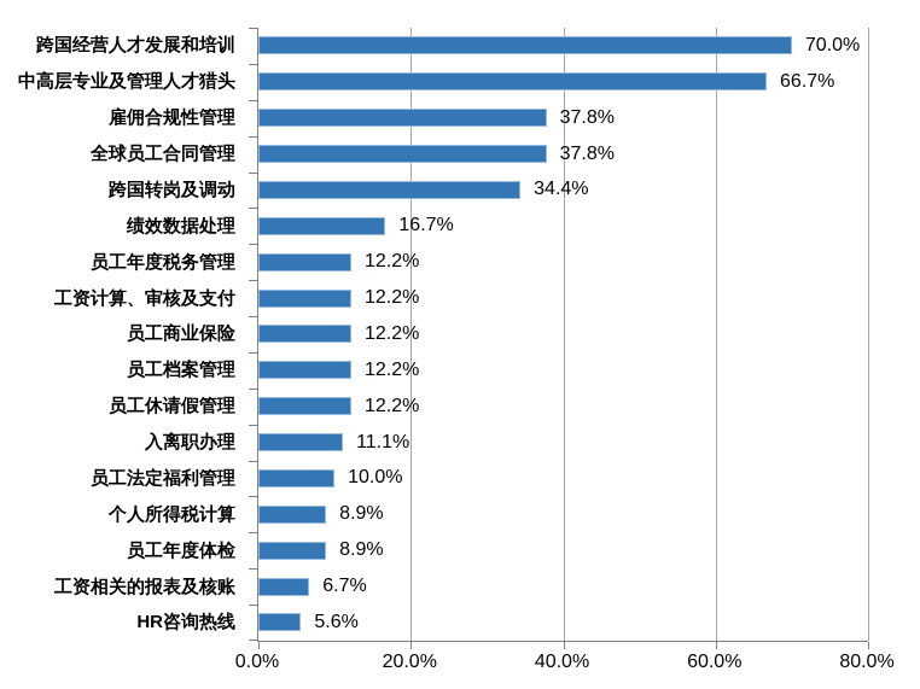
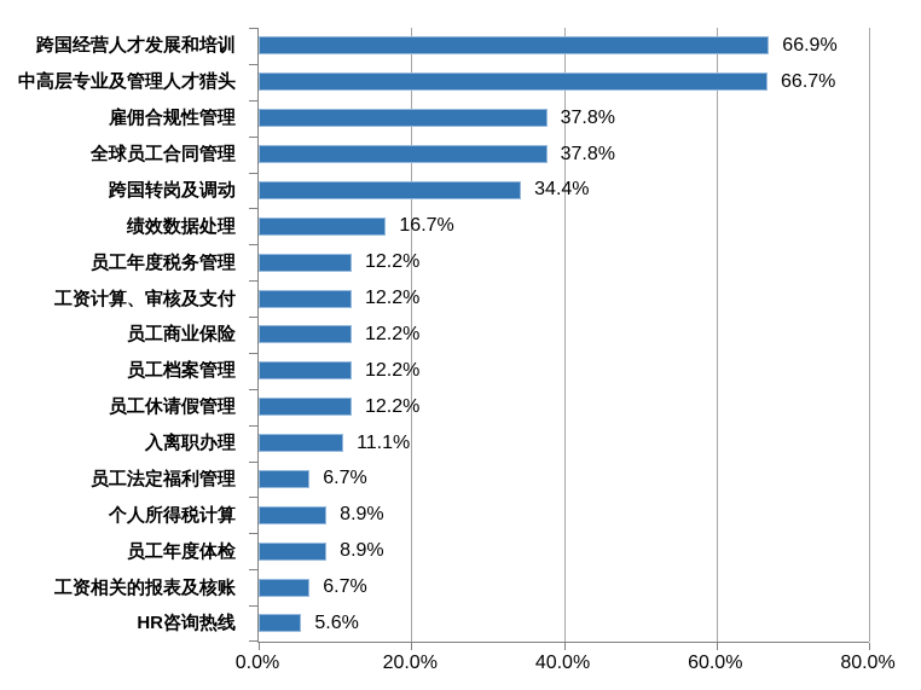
跨国经营人才发展和培训: 70.0% -> 66.9%
员工法定福利管理: 10.0% -> 6.7%
